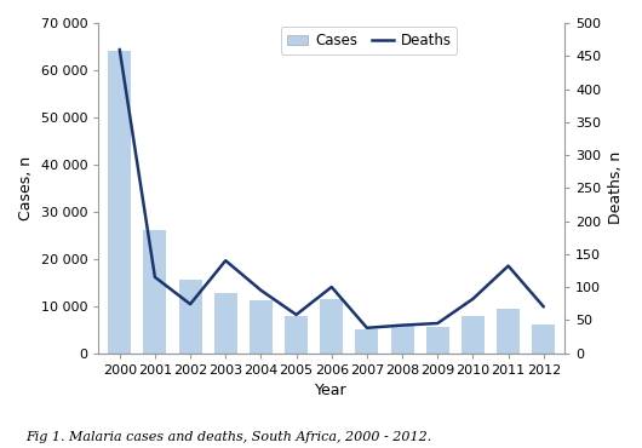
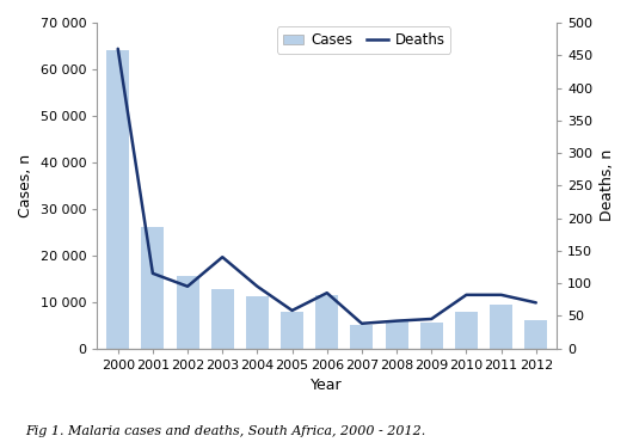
Deaths/2002: 74 -> 95
Deaths/2006: 100 -> 85
Deaths/2011: 132 -> 82
